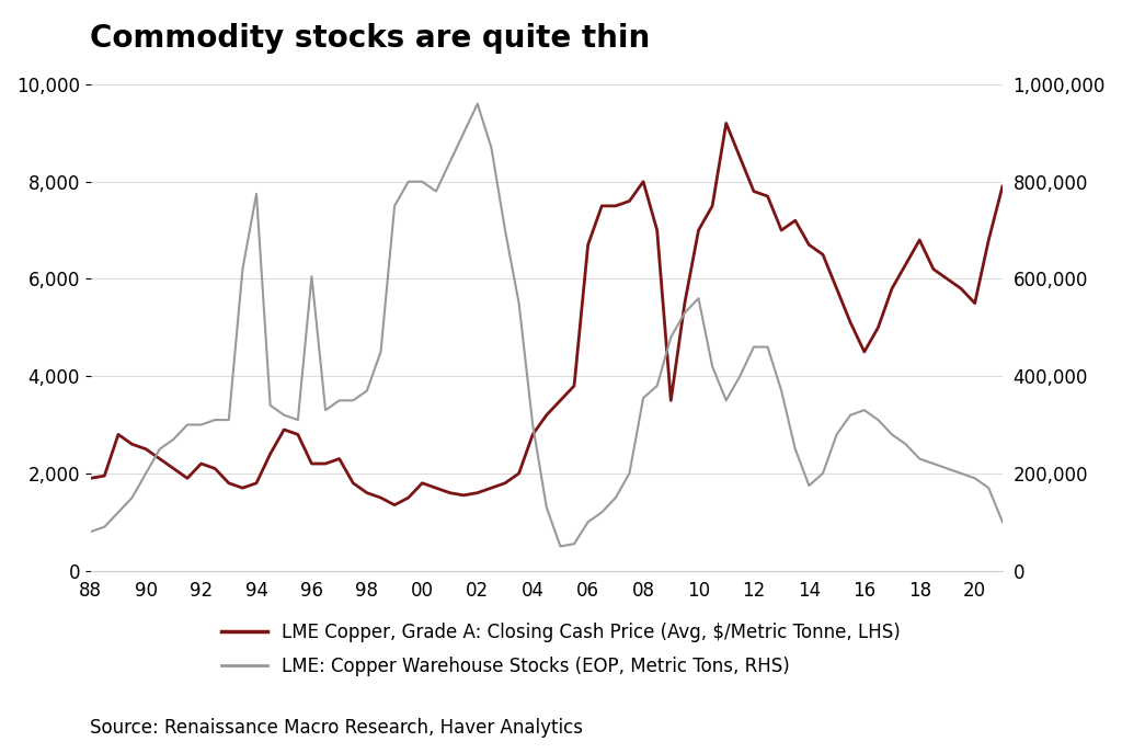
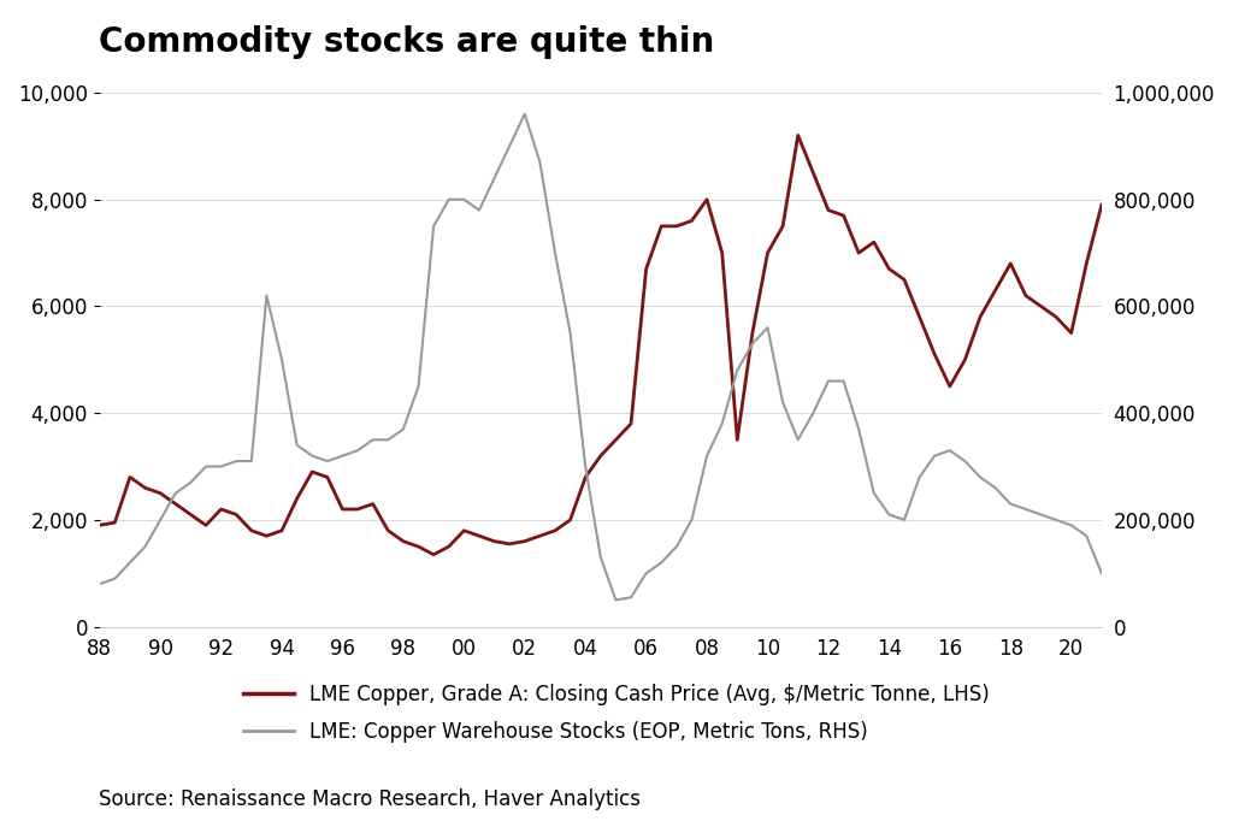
LME: Copper Warehouse Stocks (EOP, Metric Tons, RHS)/94: 775,000 -> 500,000
LME: Copper Warehouse Stocks (EOP, Metric Tons, RHS)/96: 605,000 -> 320,000
LME: Copper Warehouse Stocks (EOP, Metric Tons, RHS)/08: 355,000 -> 320,000
LME: Copper Warehouse Stocks (EOP, Metric Tons, RHS)/14: 175,000 -> 210,000
